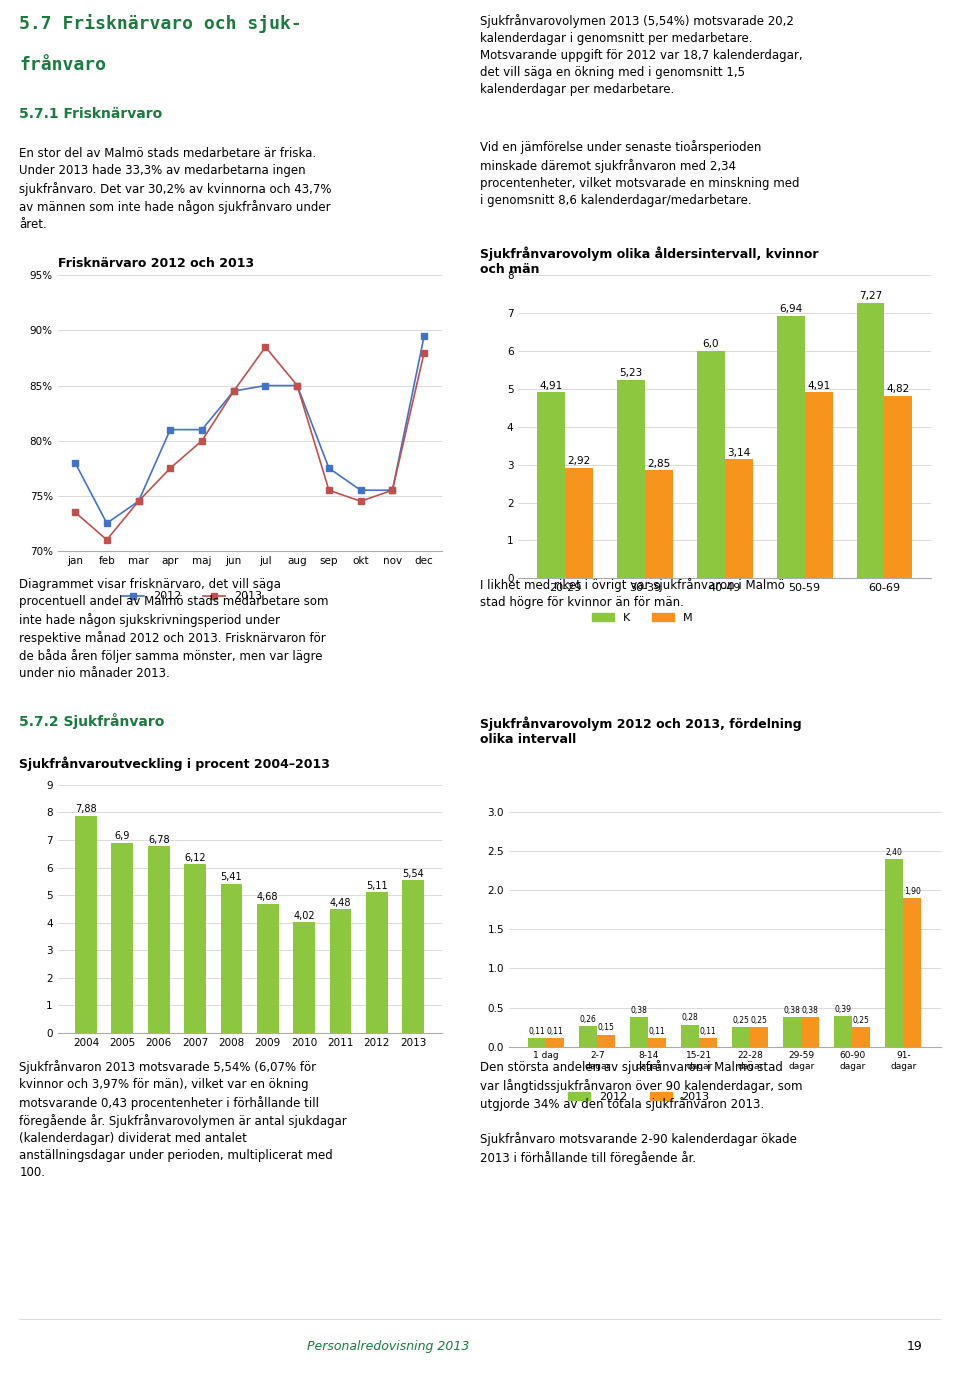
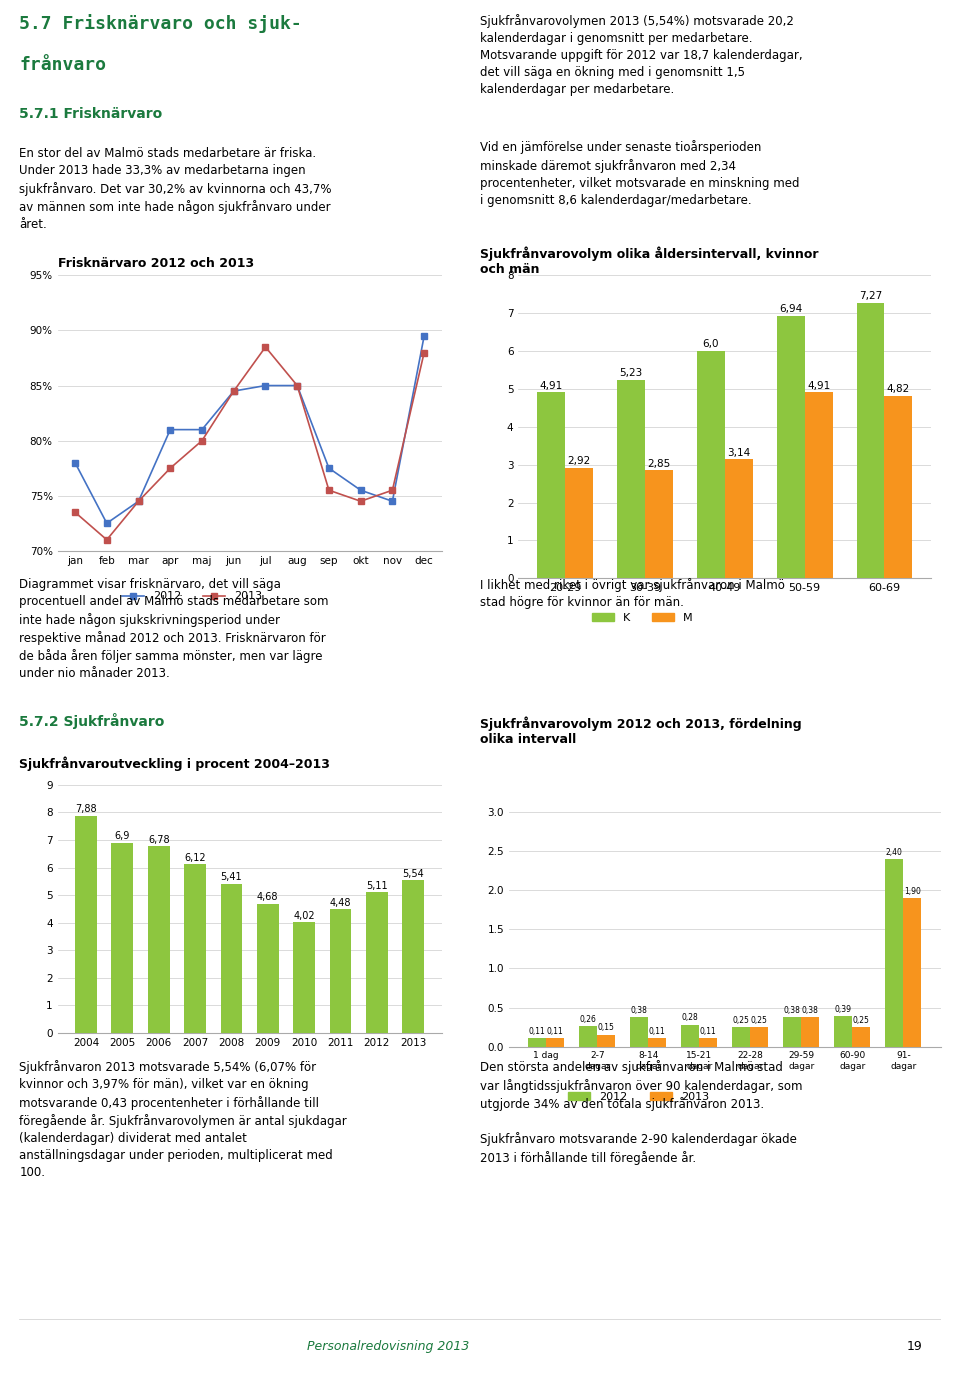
Frisknärvaro 2012 och 2013/2012/nov: 75.5% -> 74.5%
